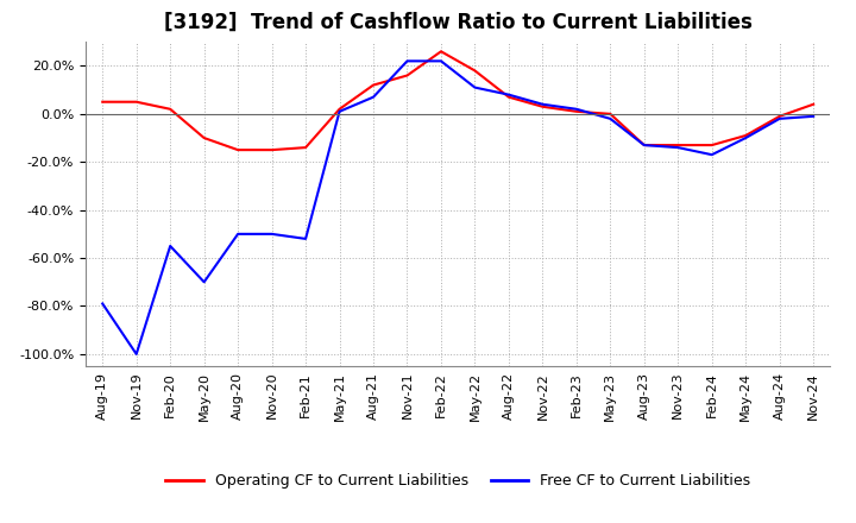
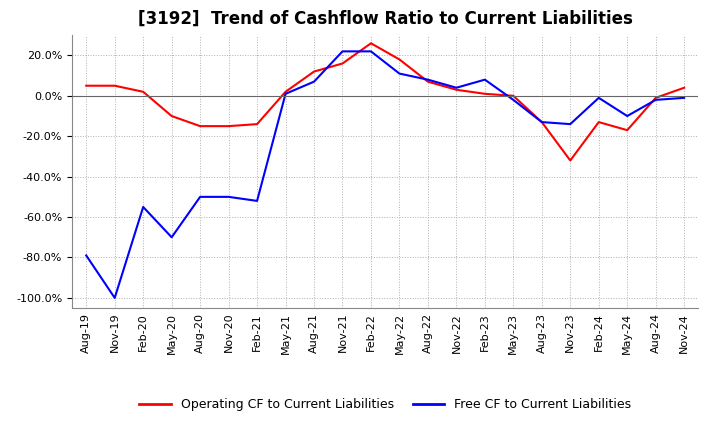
Free CF to Current Liabilities/Feb-23: 2% -> 8%
Operating CF to Current Liabilities/Nov-23: -13% -> -32%
Free CF to Current Liabilities/Feb-24: -17% -> -1%
Operating CF to Current Liabilities/May-24: -9% -> -17%
